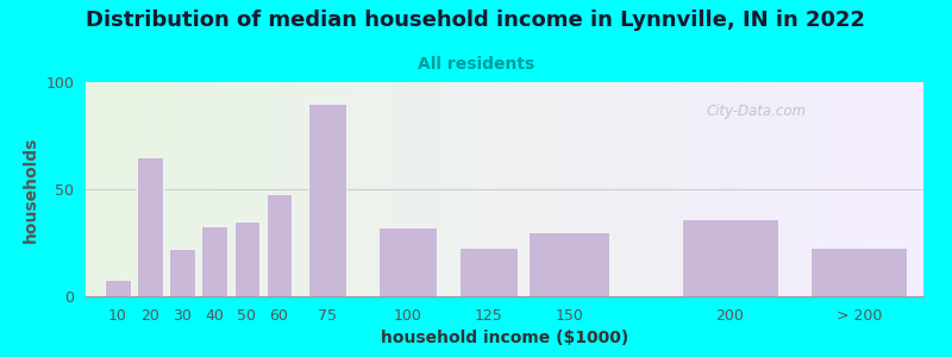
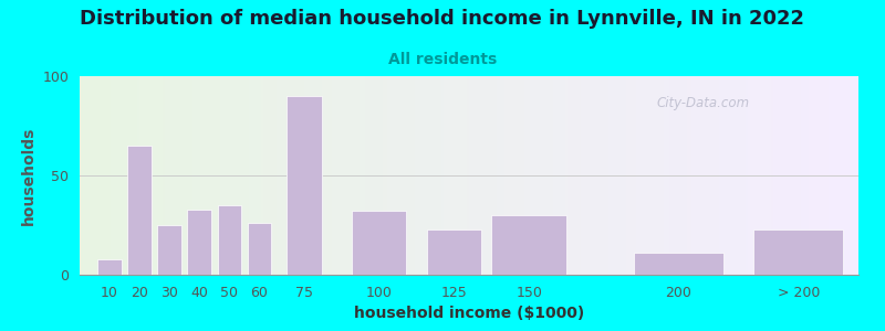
30: 22 -> 25
60: 48 -> 26
200: 36 -> 11
